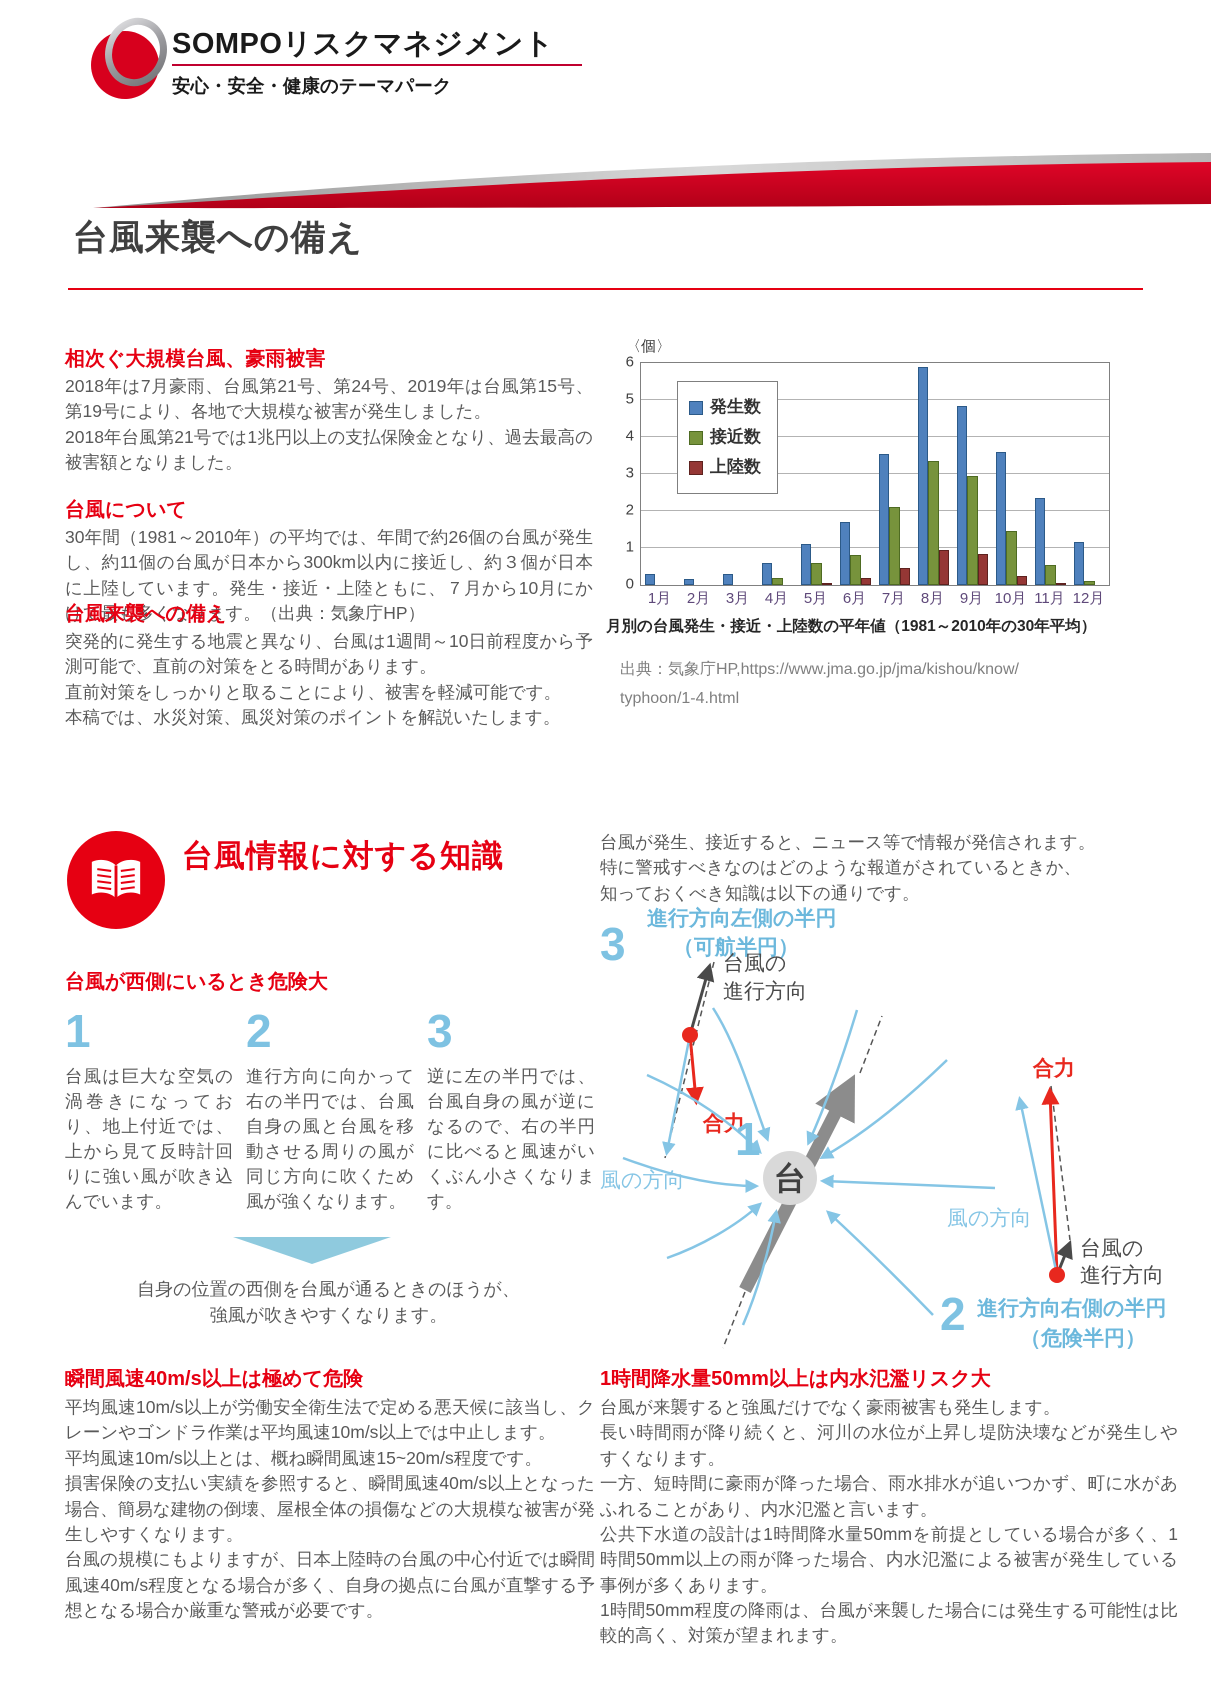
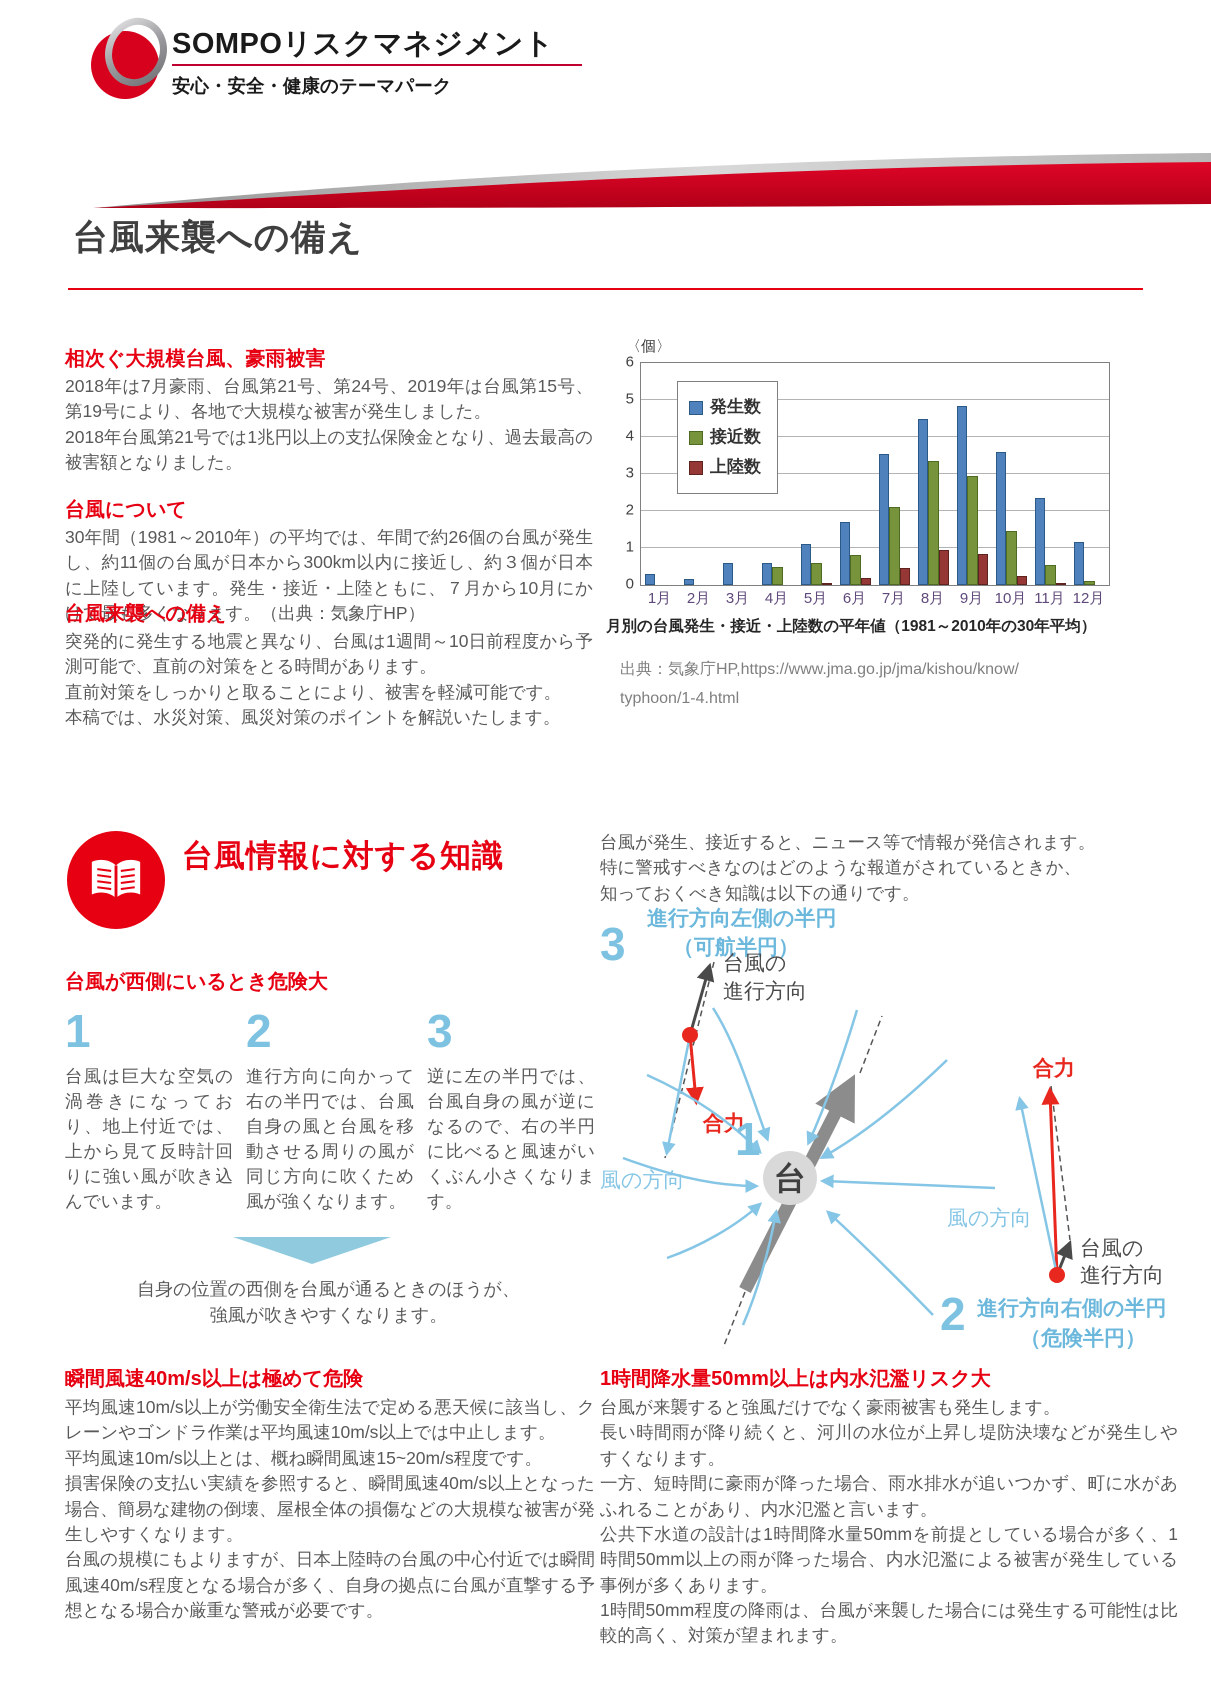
発生数/3月: 0.3 -> 0.6
接近数/4月: 0.2 -> 0.5
発生数/8月: 5.9 -> 4.5
